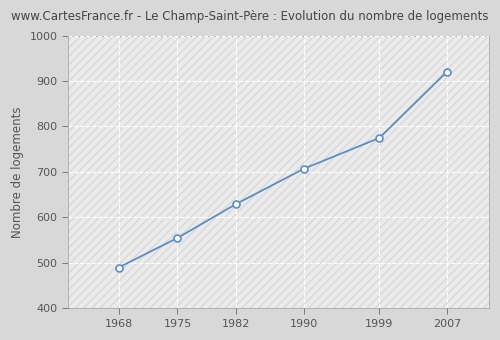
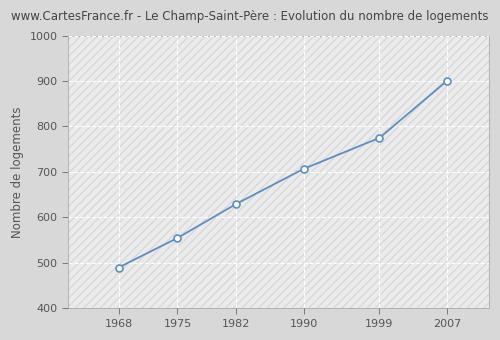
2007: 920 -> 900
